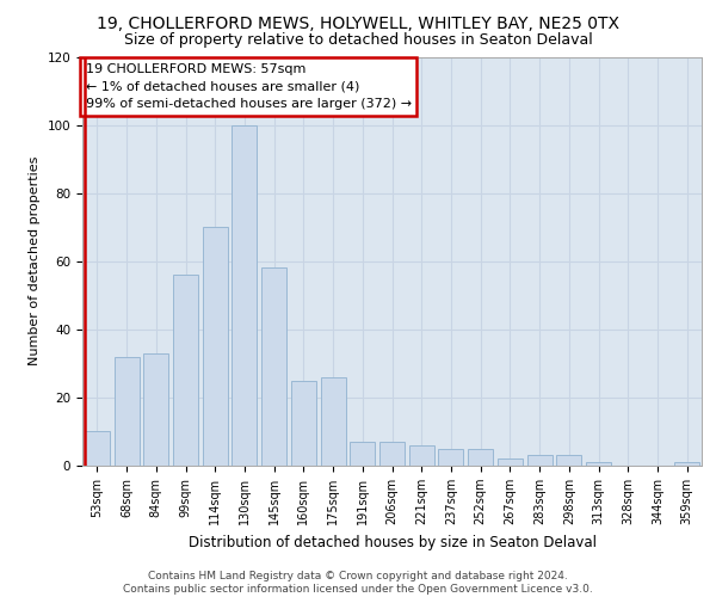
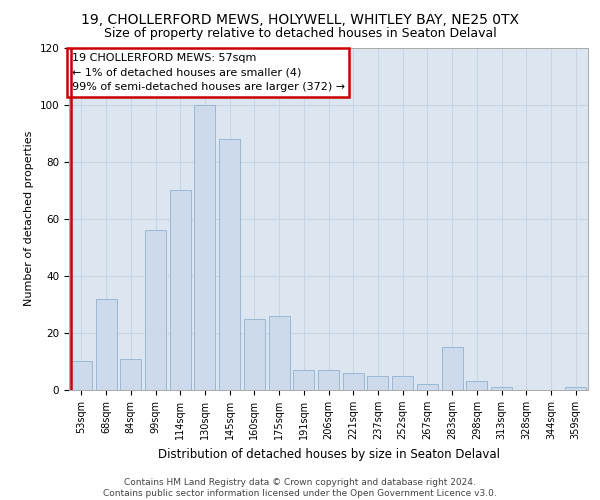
84sqm: 33 -> 11
145sqm: 58 -> 88
283sqm: 3 -> 15
